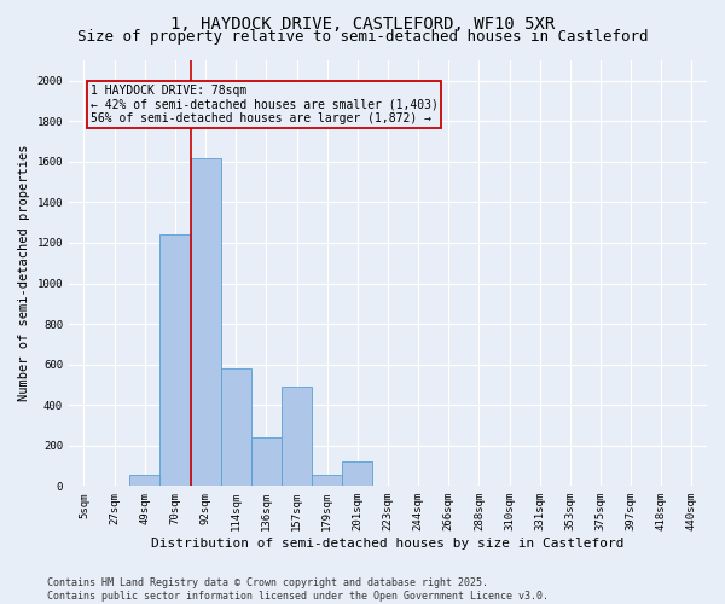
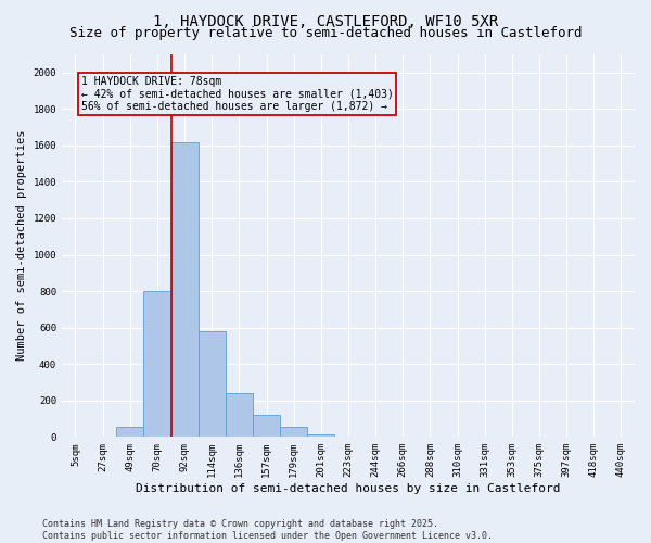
70sqm: 1240 -> 800
157sqm: 490 -> 120
201sqm: 120 -> 20
